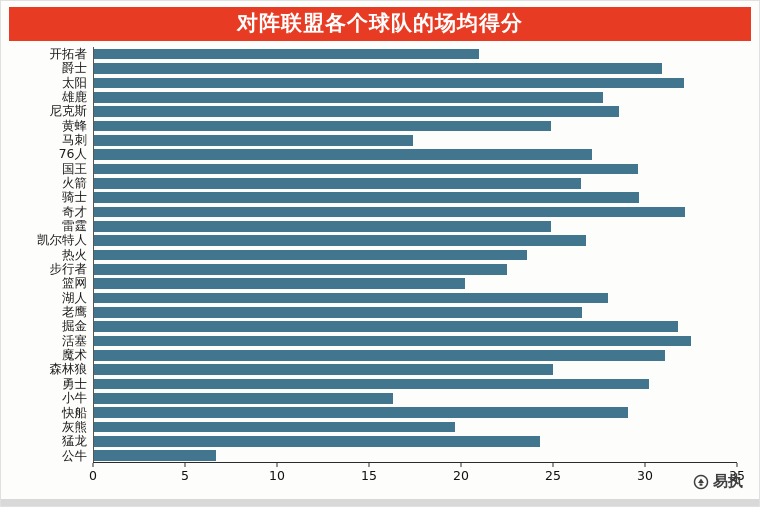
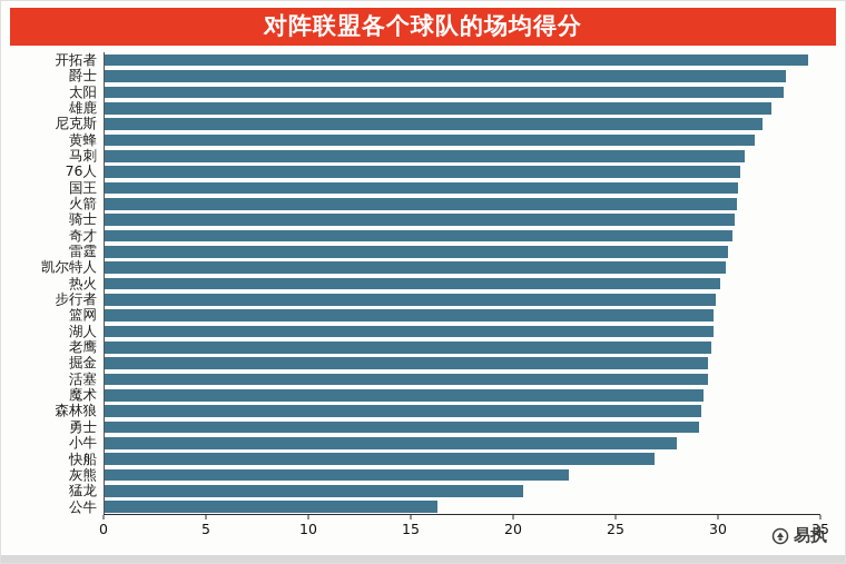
开拓者: 21.0 -> 34.4
爵士: 30.9 -> 33.3
太阳: 32.1 -> 33.2
雄鹿: 27.7 -> 32.6
尼克斯: 28.6 -> 32.2
黄蜂: 24.9 -> 31.8
马刺: 17.4 -> 31.3
76人: 27.1 -> 31.1
国王: 29.6 -> 31.0
火箭: 26.5 -> 30.9
骑士: 29.7 -> 30.8
奇才: 32.2 -> 30.7
雷霆: 24.9 -> 30.5
凯尔特人: 26.8 -> 30.4
热火: 23.6 -> 30.1
步行者: 22.5 -> 29.9
篮网: 20.2 -> 29.8
湖人: 28.0 -> 29.8
老鹰: 26.6 -> 29.7
掘金: 31.8 -> 29.5
活塞: 32.5 -> 29.5
魔术: 31.1 -> 29.3
森林狼: 25.0 -> 29.2
勇士: 30.2 -> 29.1
小牛: 16.3 -> 28.0
快船: 29.1 -> 26.9
灰熊: 19.7 -> 22.7
猛龙: 24.3 -> 20.5
公牛: 6.7 -> 16.3
